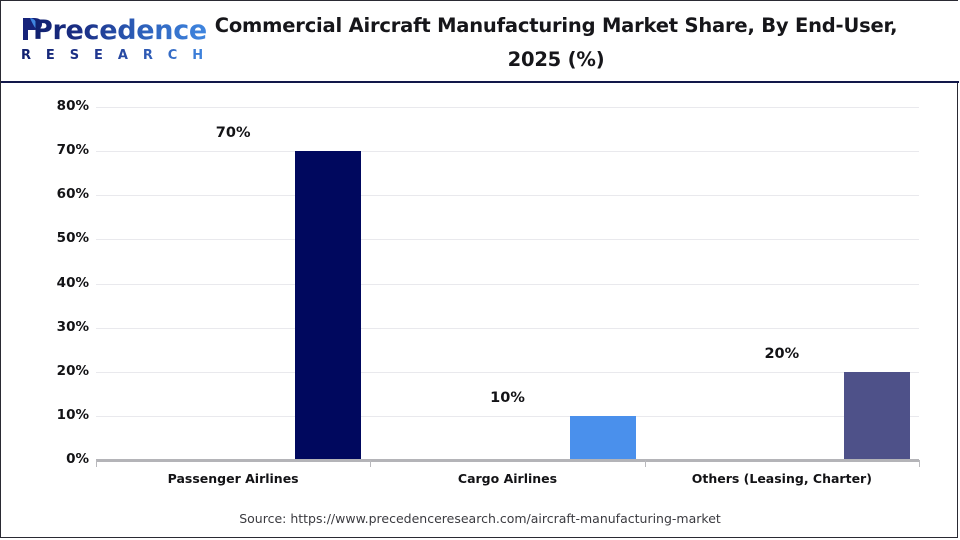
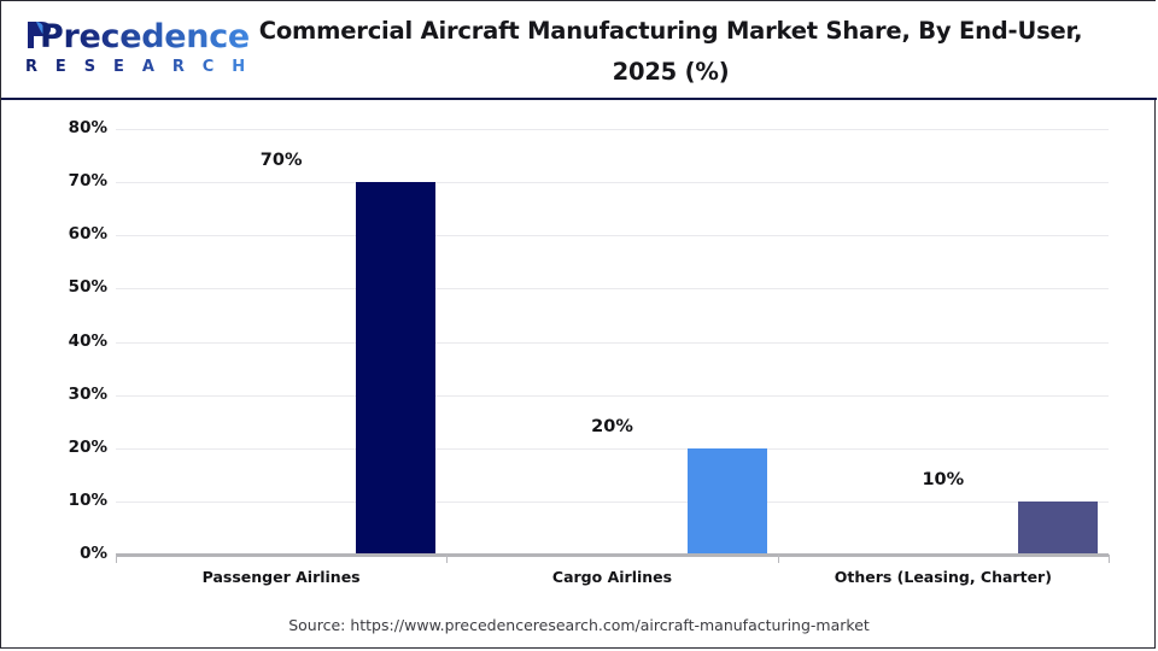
Cargo Airlines: 10% -> 20%
Others (Leasing, Charter): 20% -> 10%
